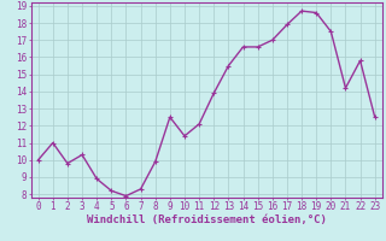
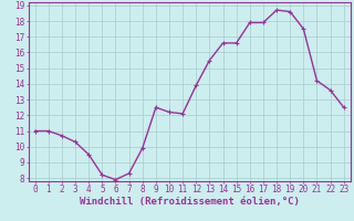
0: 10.0 -> 11.0
2: 9.8 -> 10.7
4: 8.9 -> 9.5
10: 11.4 -> 12.2
16: 17.0 -> 17.9
22: 15.8 -> 13.6
